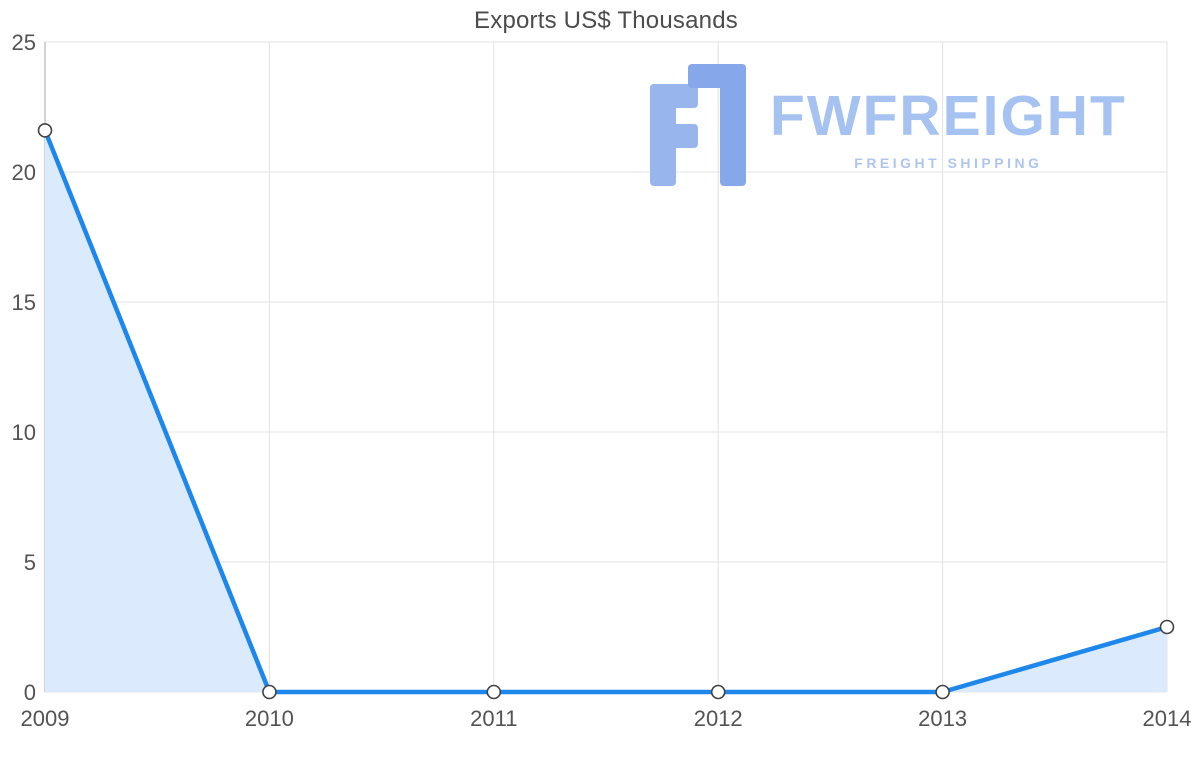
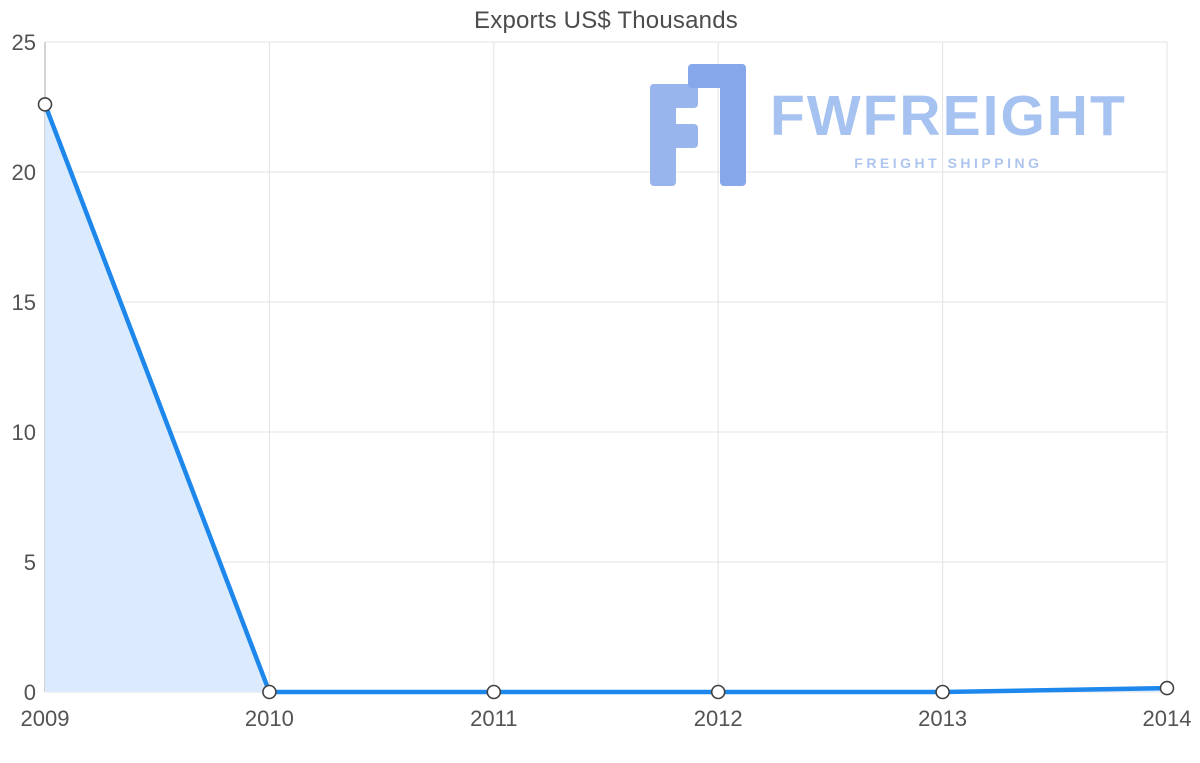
2009: 21.6 -> 22.6
2014: 2.5 -> 0.1
